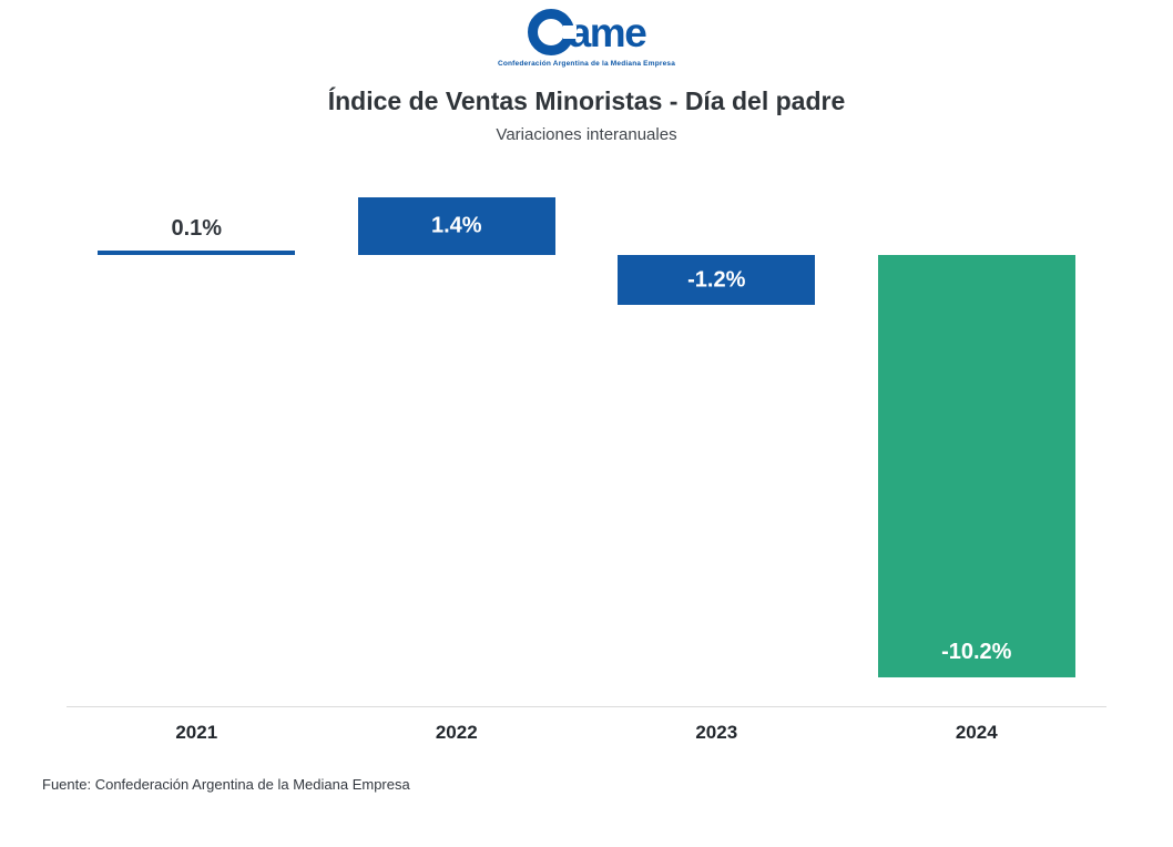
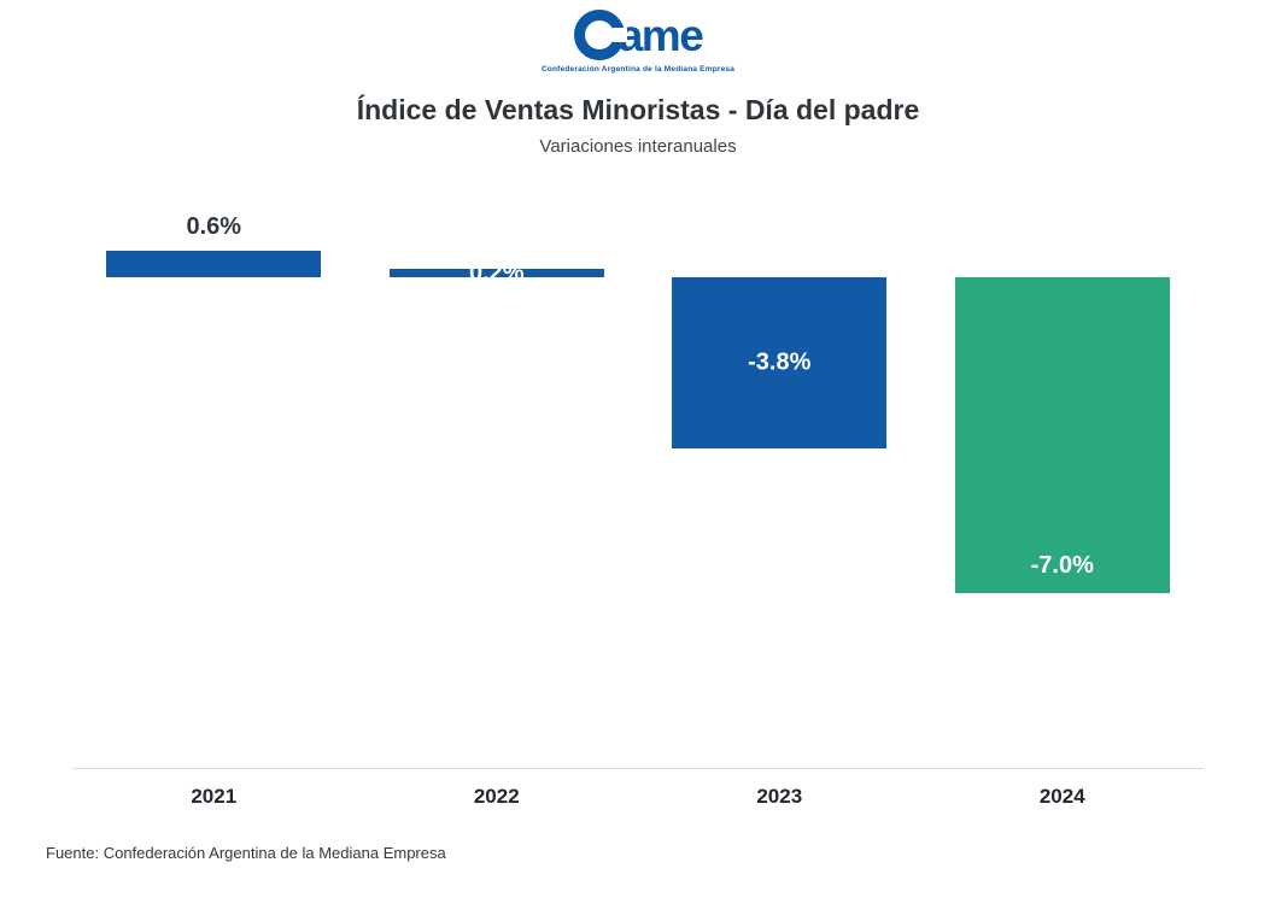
2021: 0.1% -> 0.6%
2022: 1.4% -> 0.2%
2023: -1.2% -> -3.8%
2024: -10.2% -> -7.0%
